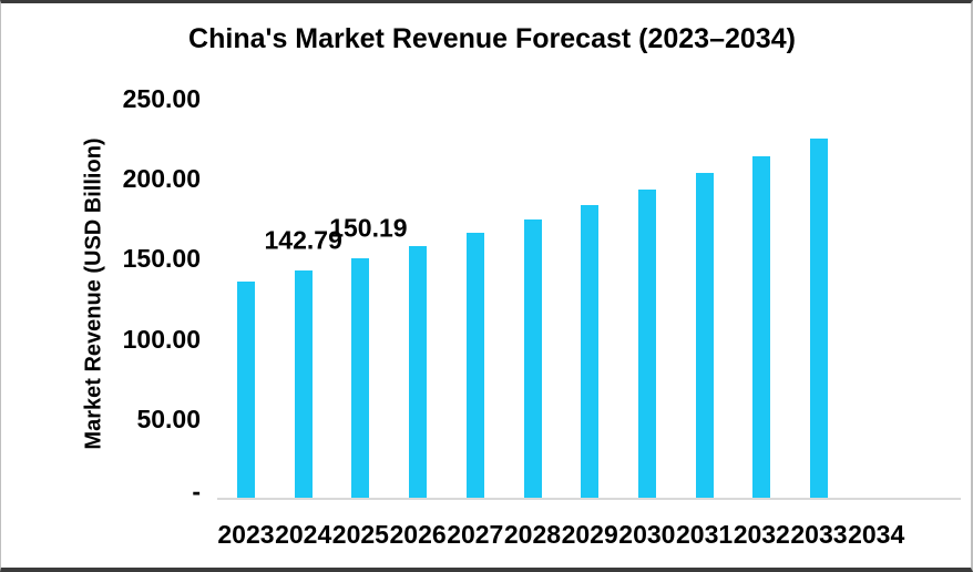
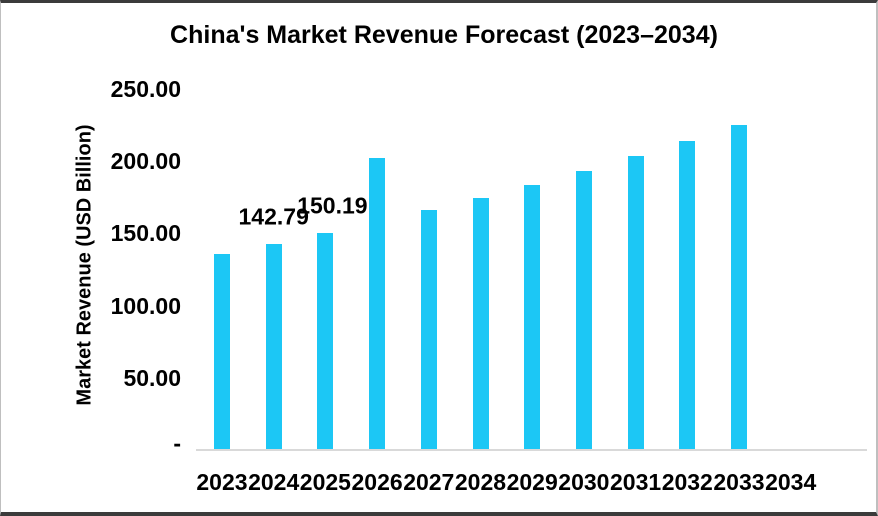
2026: 158 -> 202
